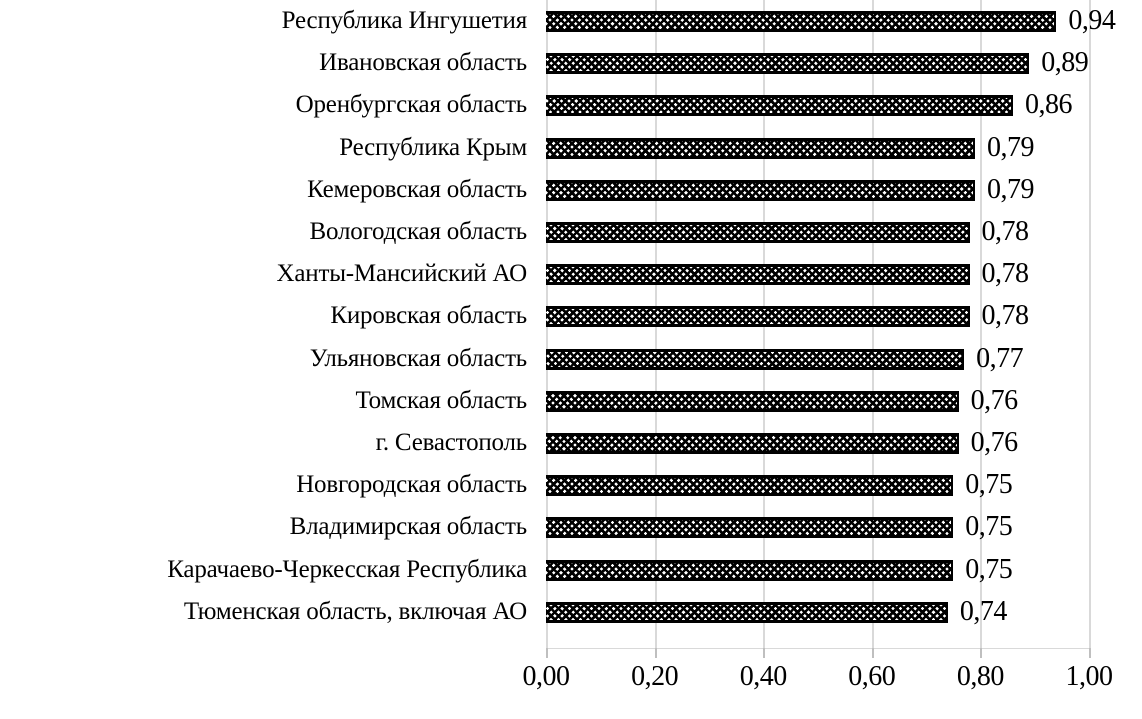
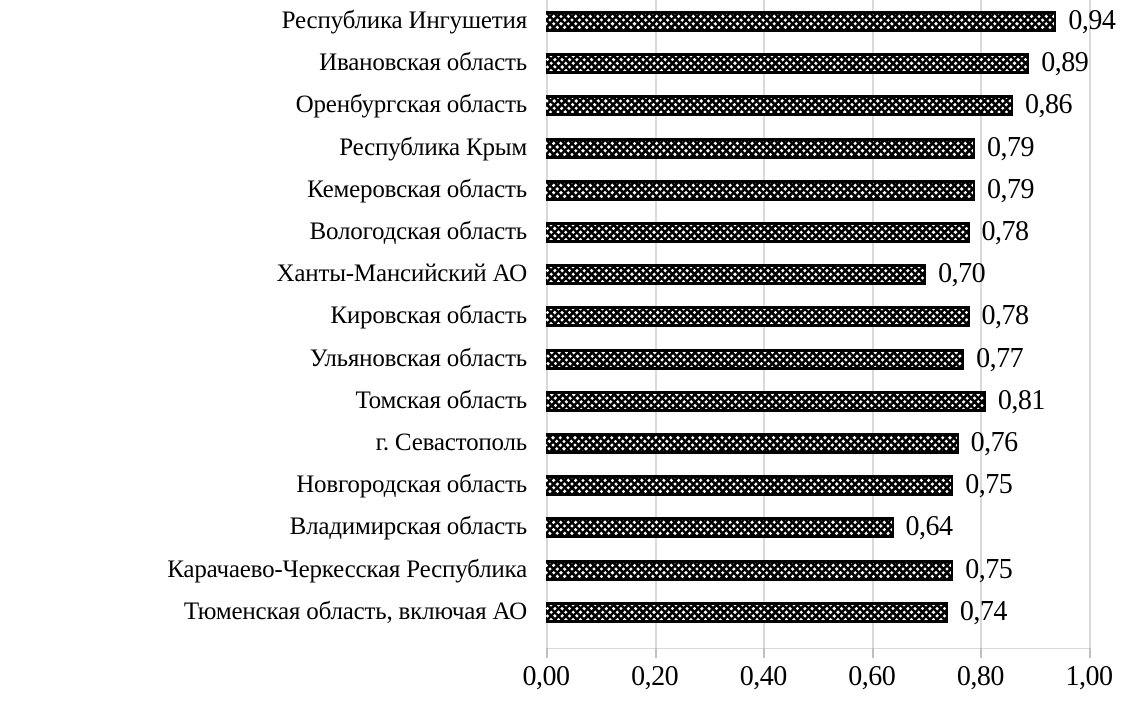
Ханты-Мансийский АО: 0,78 -> 0,70
Томская область: 0,76 -> 0,81
Владимирская область: 0,75 -> 0,64
